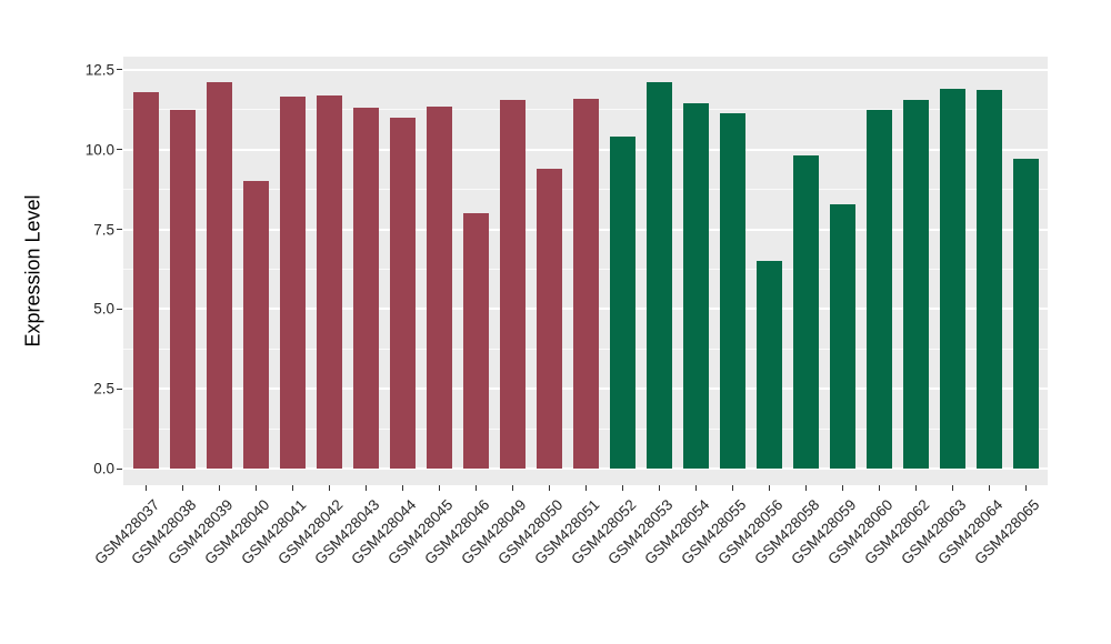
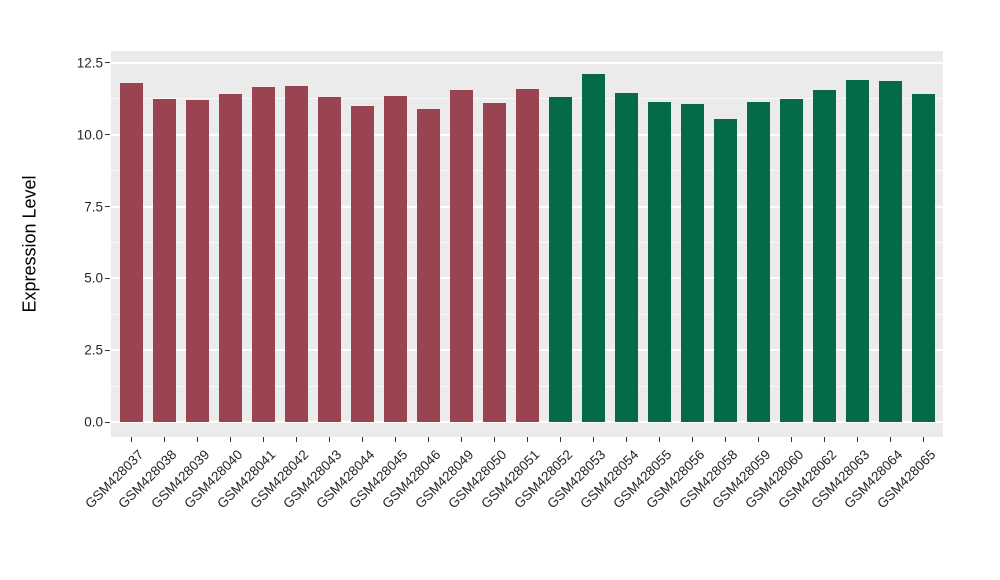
GSM428039: 12.1 -> 11.2
GSM428040: 9.0 -> 11.4
GSM428046: 8.0 -> 10.9
GSM428050: 9.4 -> 11.1
GSM428052: 10.4 -> 11.3
GSM428056: 6.5 -> 11.1
GSM428058: 9.8 -> 10.6
GSM428059: 8.3 -> 11.2
GSM428065: 9.7 -> 11.4
